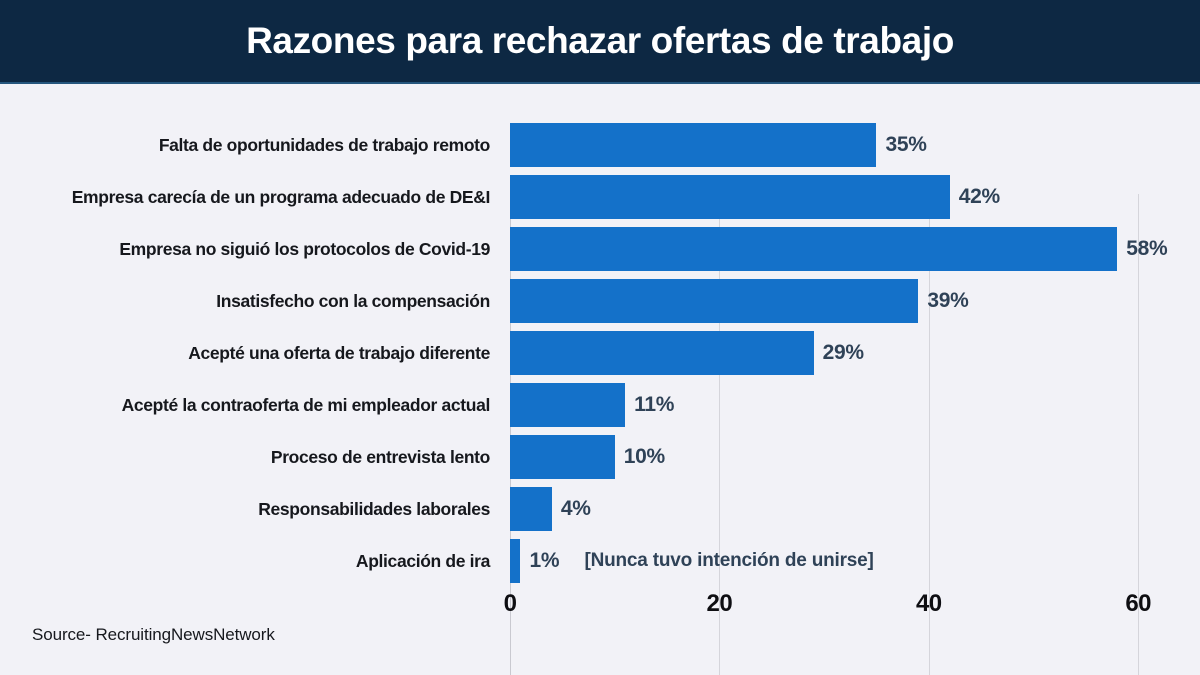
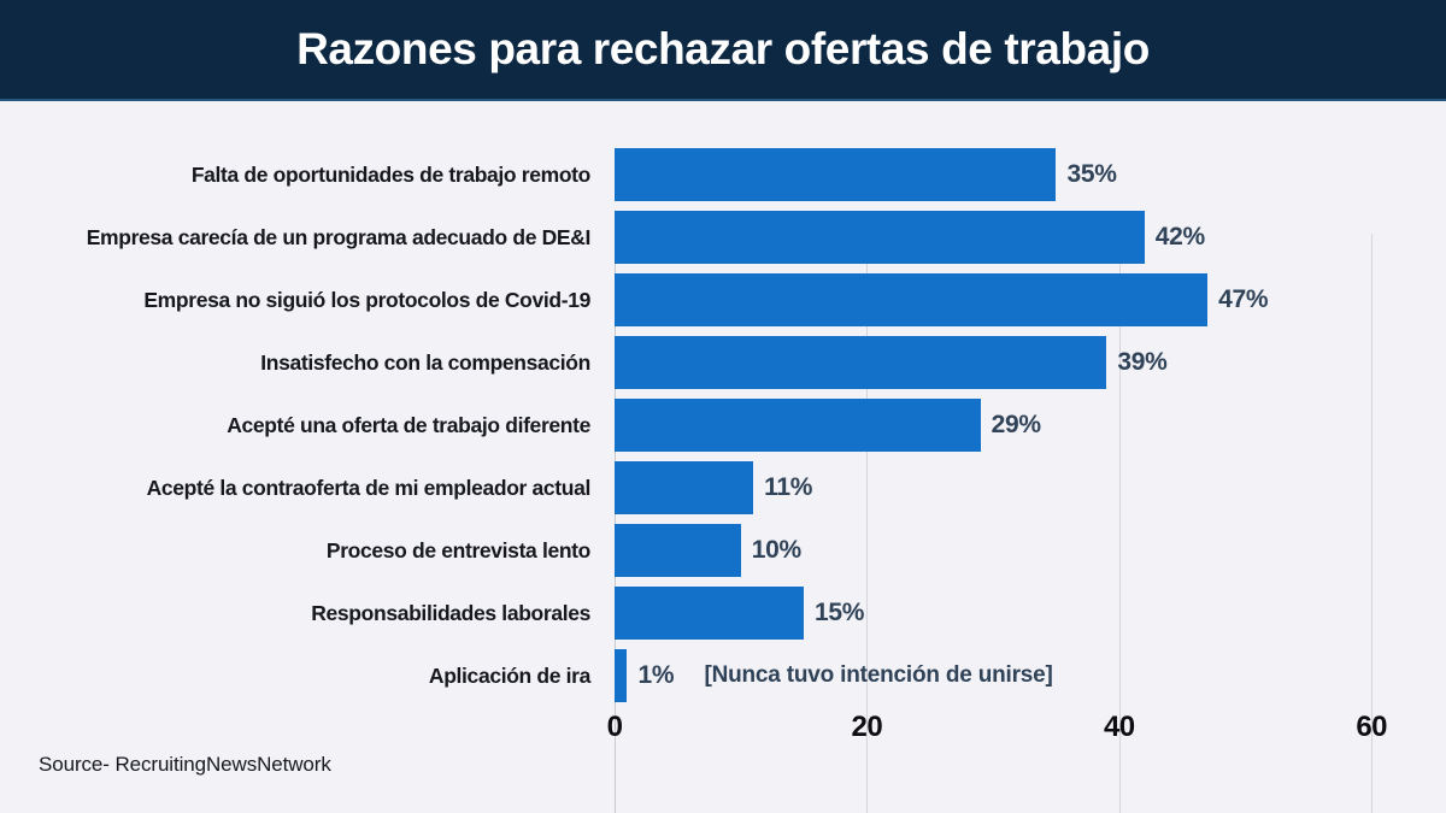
Empresa no siguió los protocolos de Covid-19: 58% -> 47%
Responsabilidades laborales: 4% -> 15%
